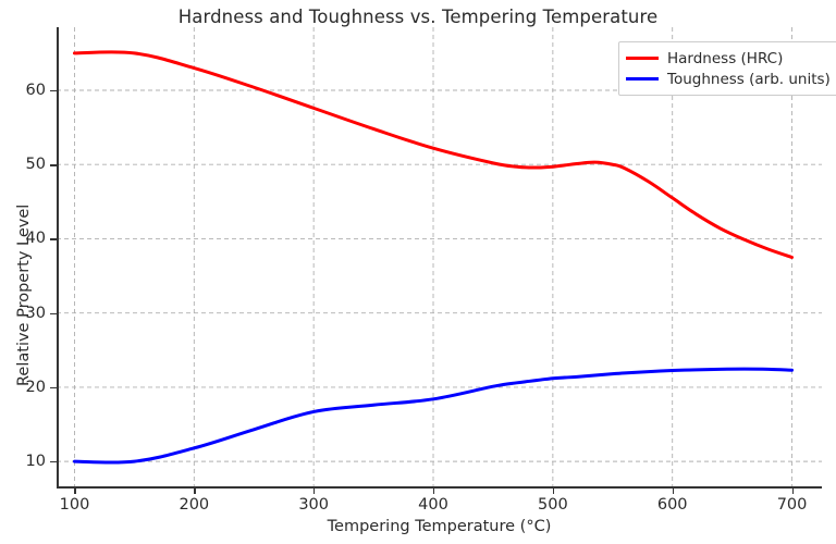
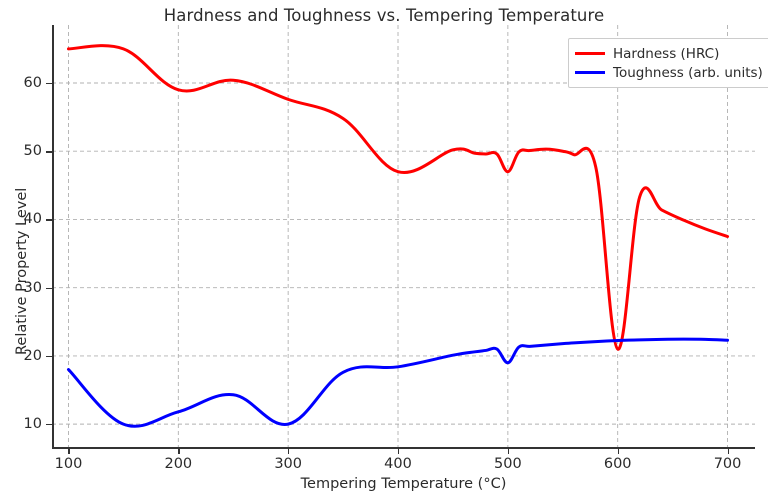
Toughness (arb. units)/100: 10 -> 18
Hardness (HRC)/200: 63 -> 59
Toughness (arb. units)/300: 17 -> 10
Hardness (HRC)/400: 52 -> 47
Hardness (HRC)/500: 50 -> 47
Toughness (arb. units)/500: 21 -> 19
Hardness (HRC)/600: 46 -> 21
